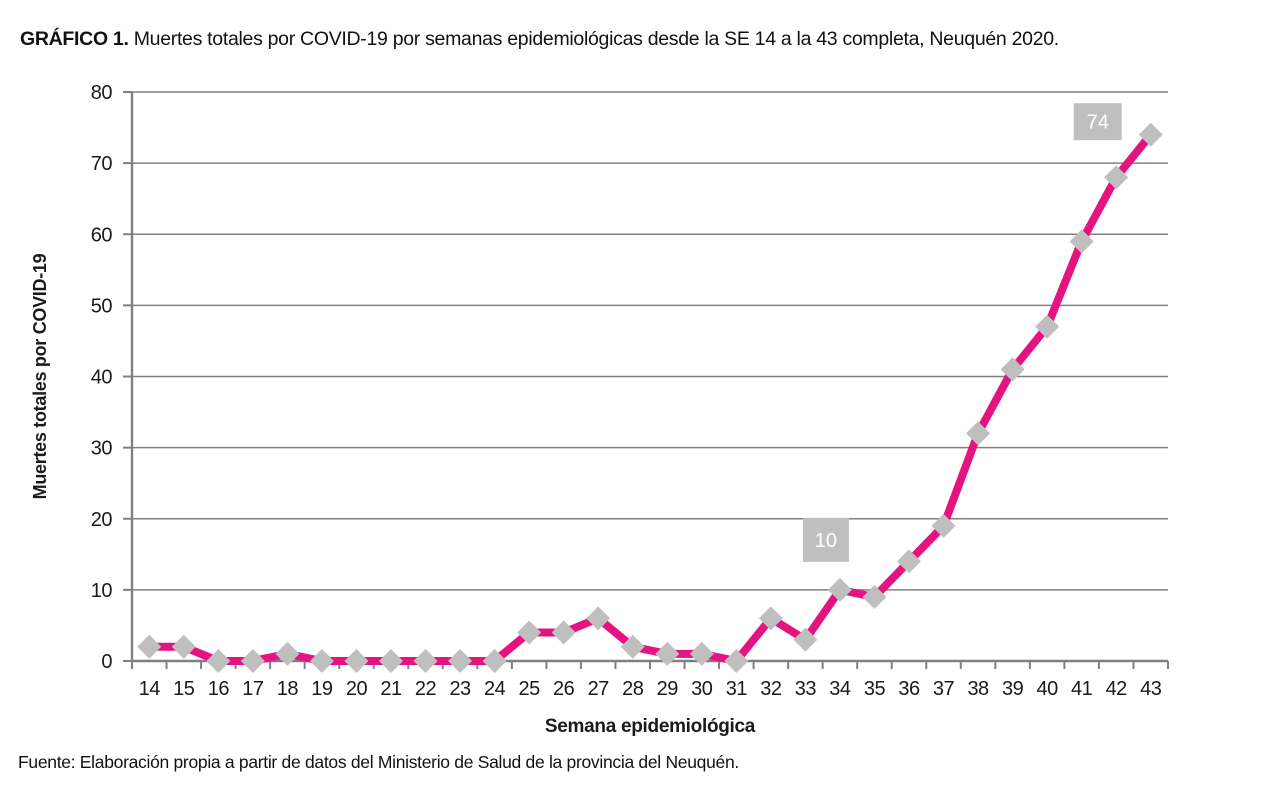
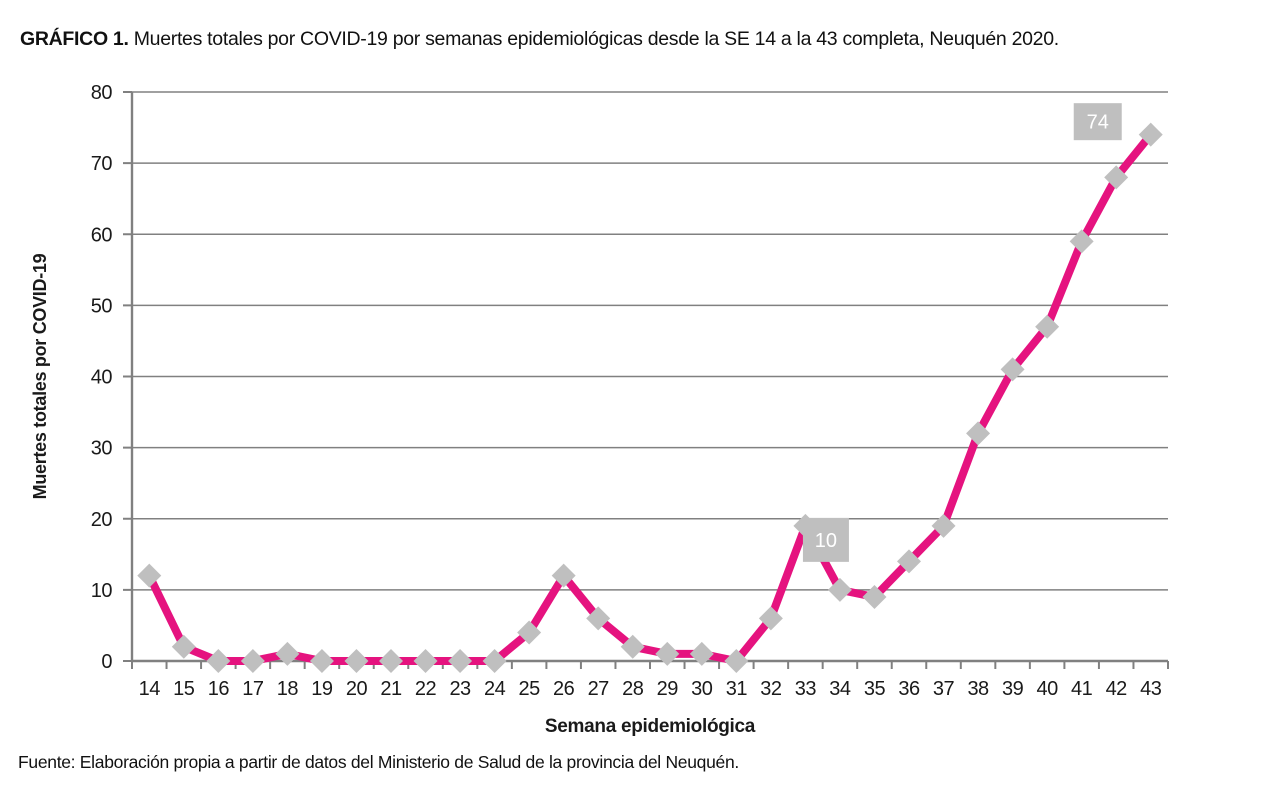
14: 2 -> 12
26: 4 -> 12
33: 3 -> 19
